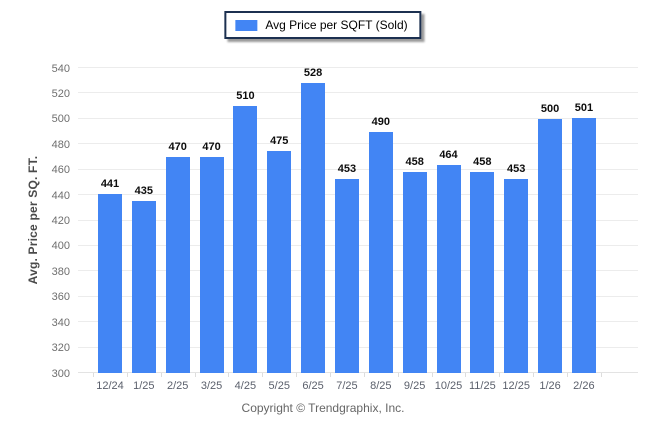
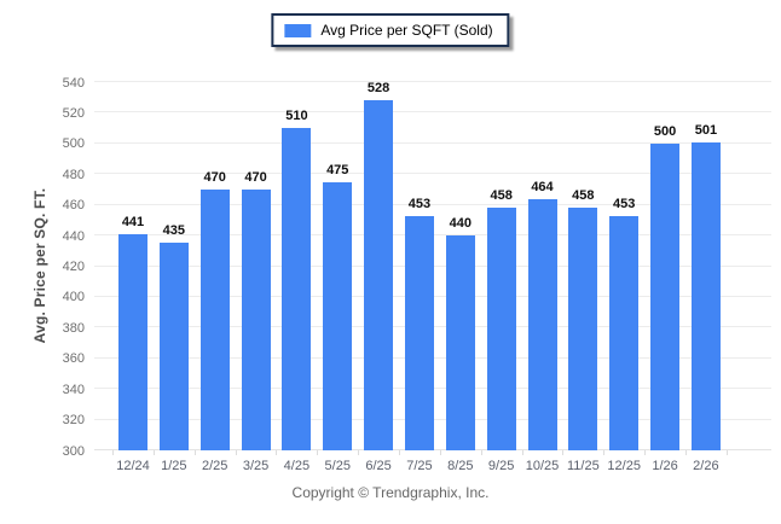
8/25: 490 -> 440
